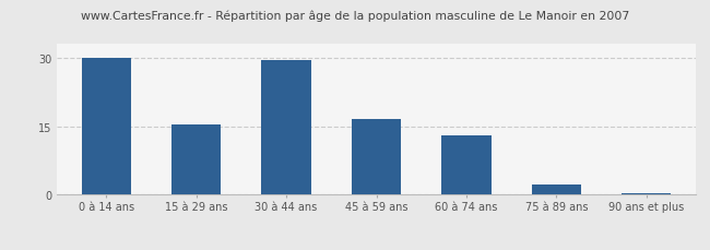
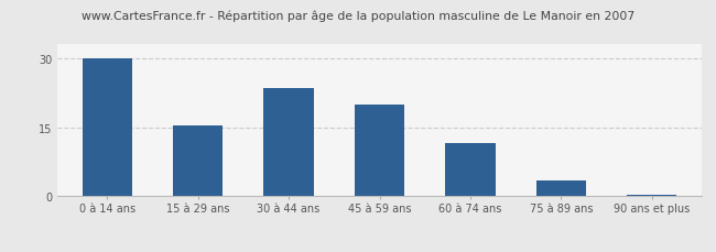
30 à 44 ans: 29.5 -> 23.5
45 à 59 ans: 16.5 -> 20.0
60 à 74 ans: 13.0 -> 11.5
75 à 89 ans: 2.2 -> 3.5
